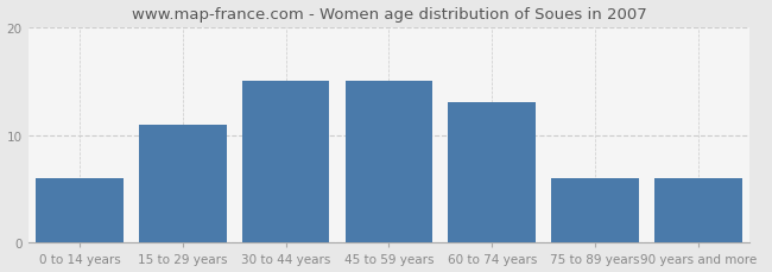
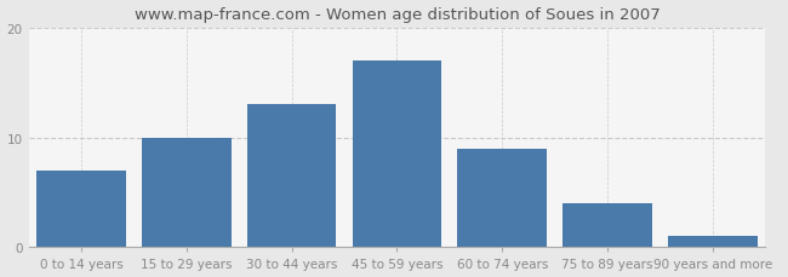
0 to 14 years: 6 -> 7
15 to 29 years: 11 -> 10
30 to 44 years: 15 -> 13
45 to 59 years: 15 -> 17
60 to 74 years: 13 -> 9
75 to 89 years: 6 -> 4
90 years and more: 6 -> 1
